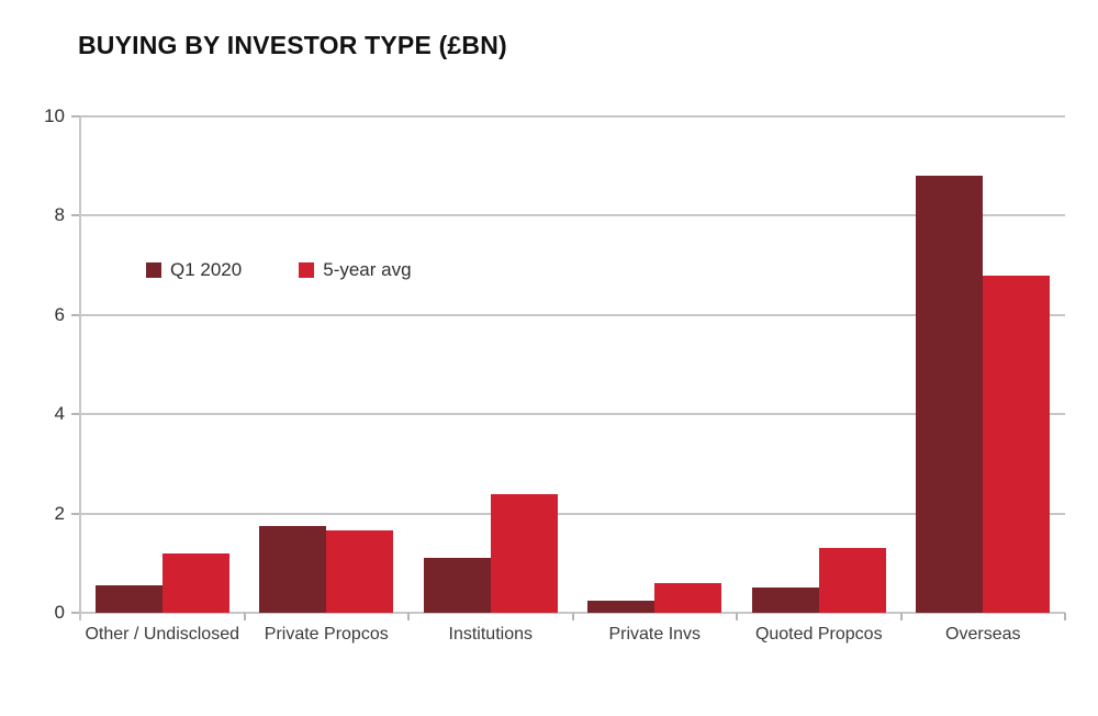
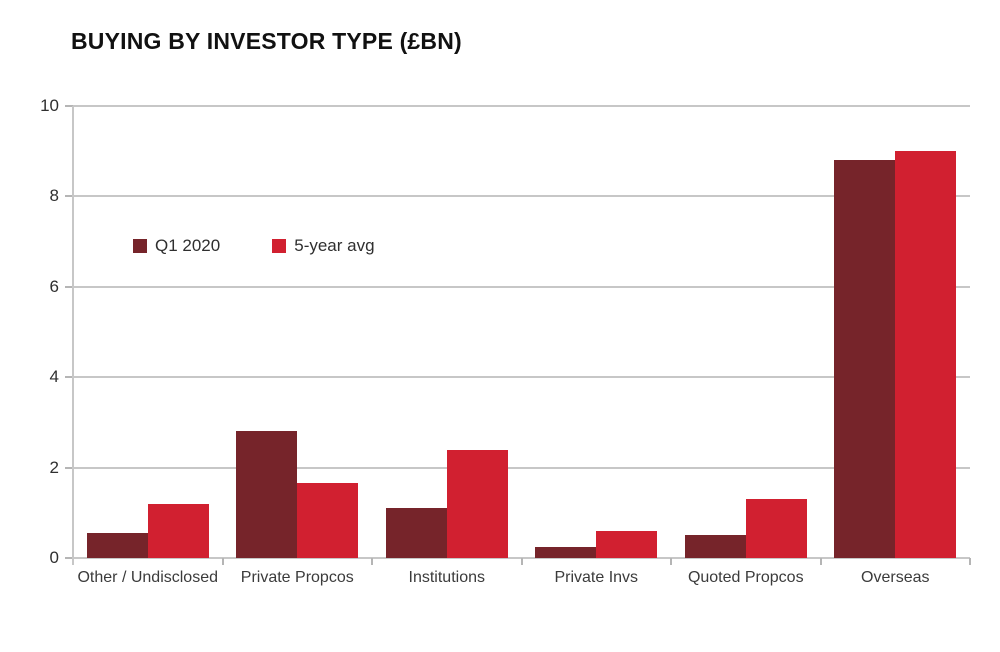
Q1 2020/Private Propcos: 1.8 -> 2.8
5-year avg/Overseas: 6.8 -> 9.0
